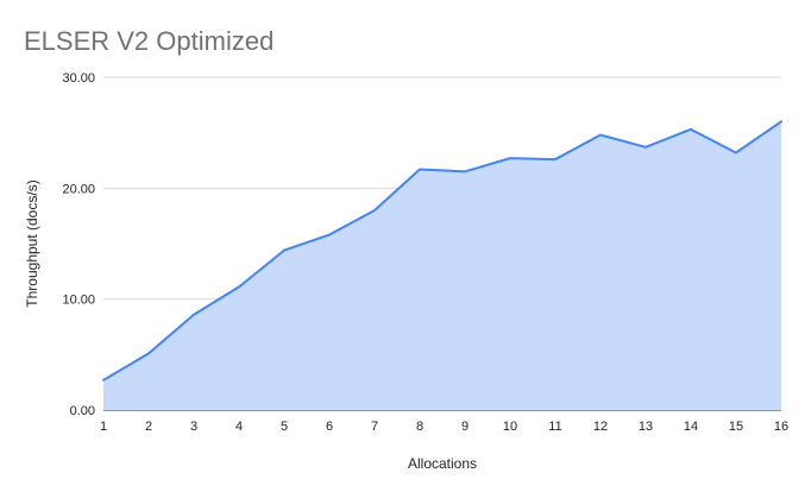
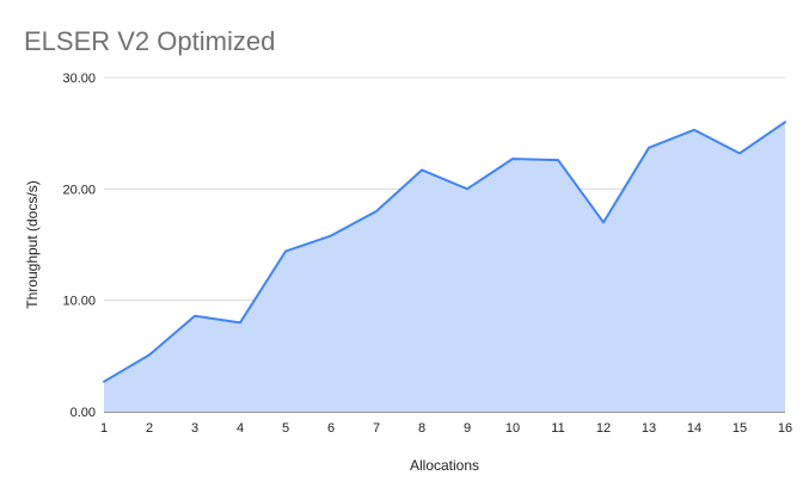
4: 11 -> 8
9: 22 -> 20
12: 25 -> 17
